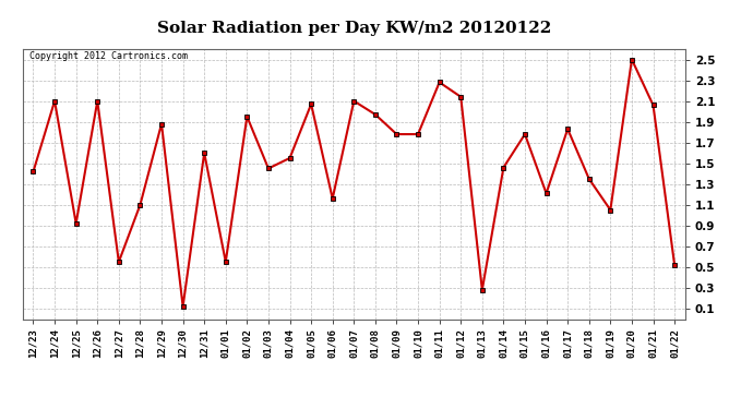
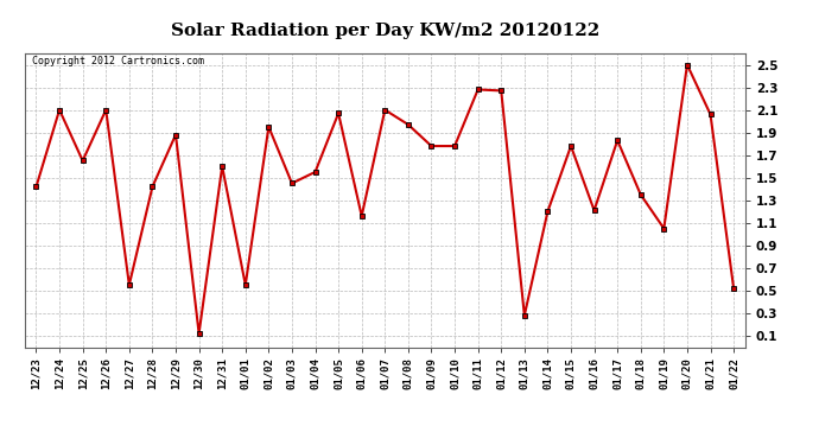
12/25: 0.92 -> 1.65
12/28: 1.10 -> 1.42
01/12: 2.14 -> 2.27
01/14: 1.46 -> 1.20
